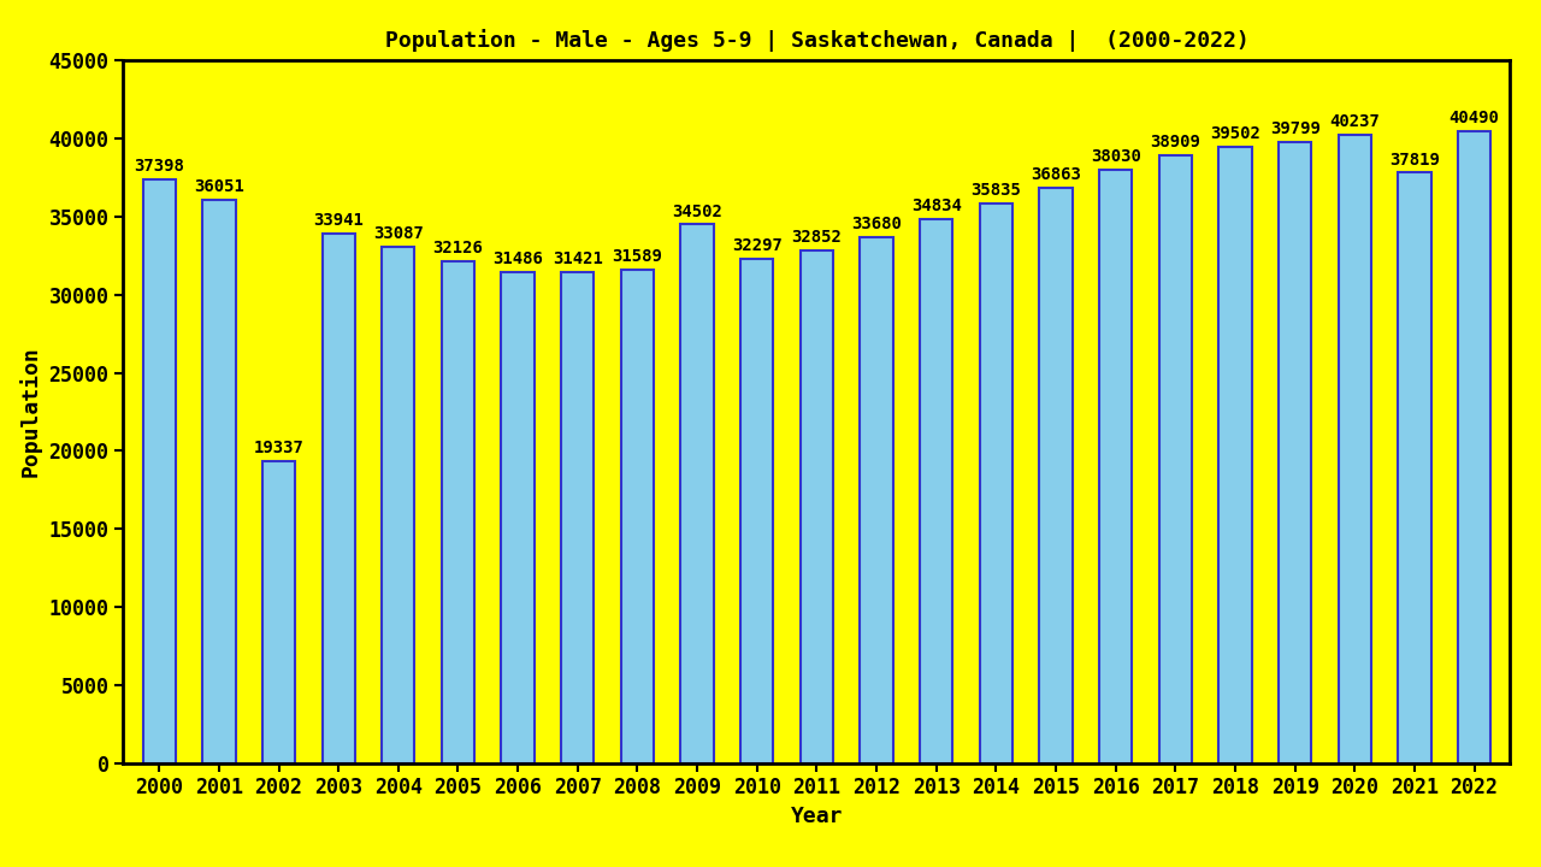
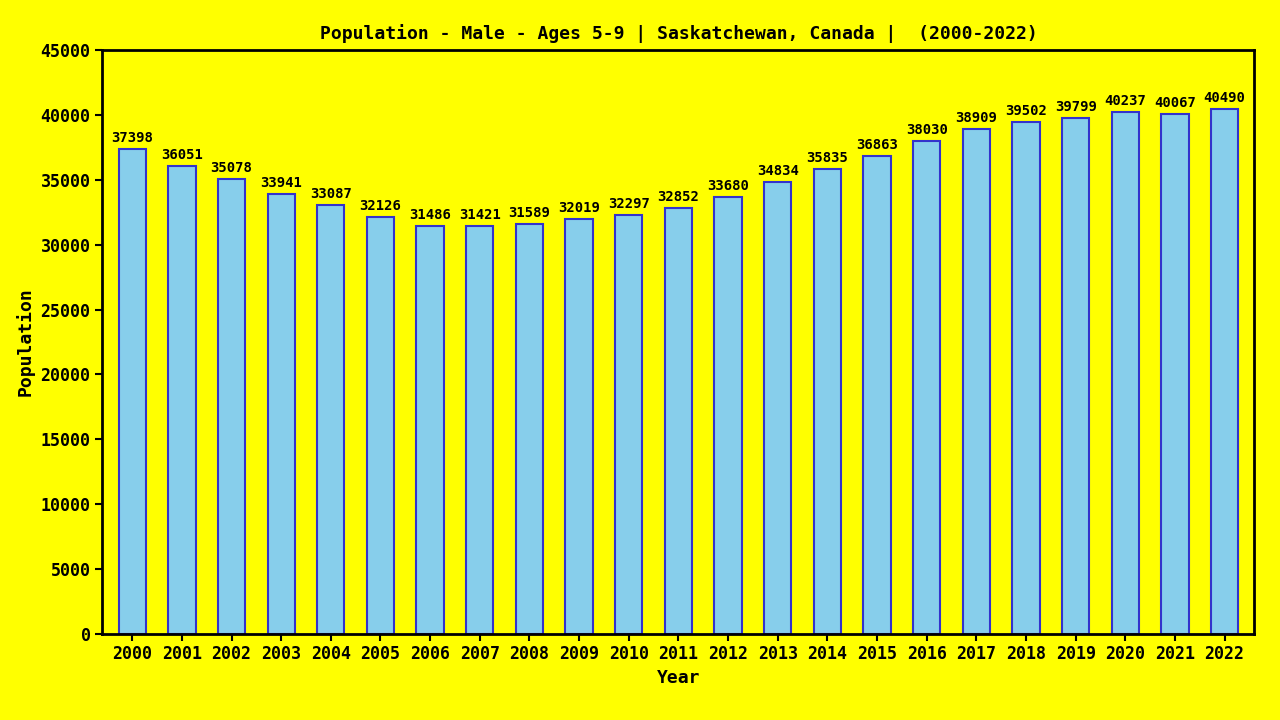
2002: 19337 -> 35078
2009: 34502 -> 32019
2021: 37819 -> 40067
